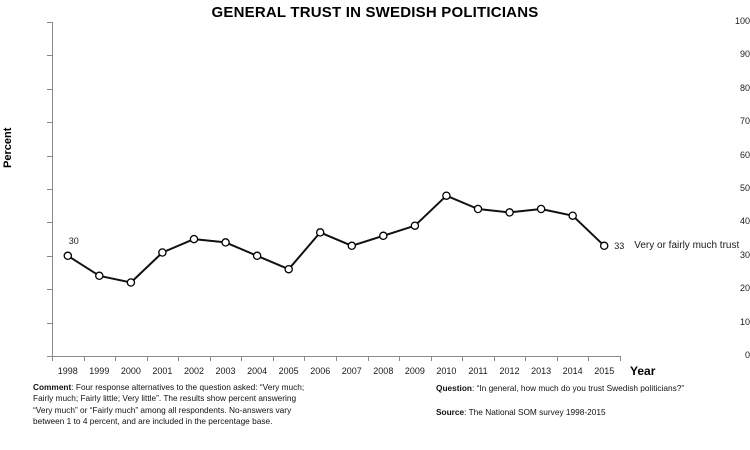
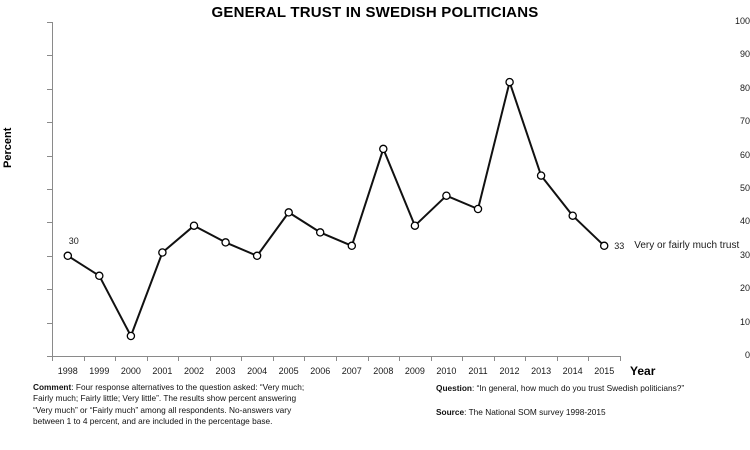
2000: 22 -> 6
2002: 35 -> 39
2005: 26 -> 43
2008: 36 -> 62
2012: 43 -> 82
2013: 44 -> 54
